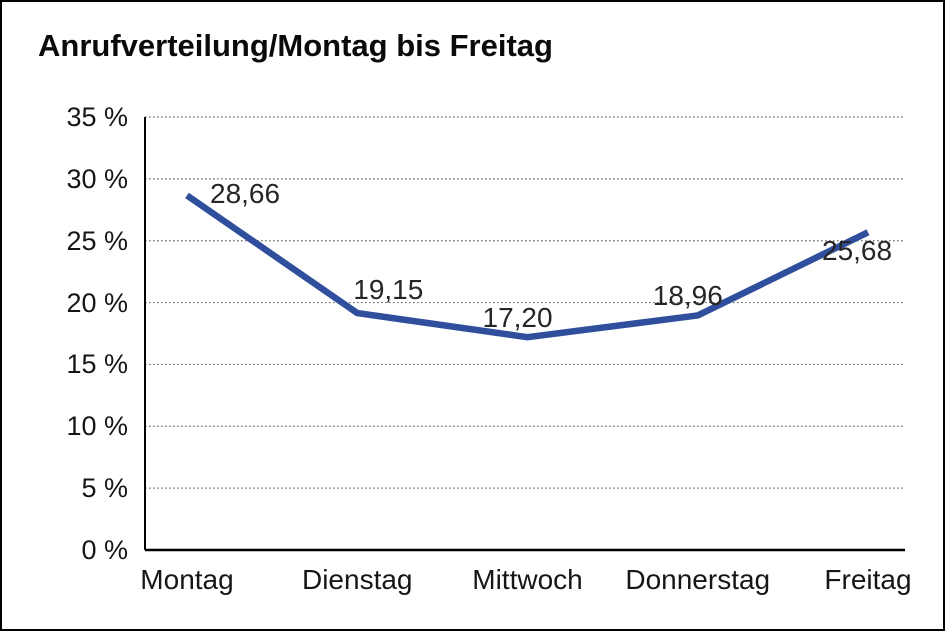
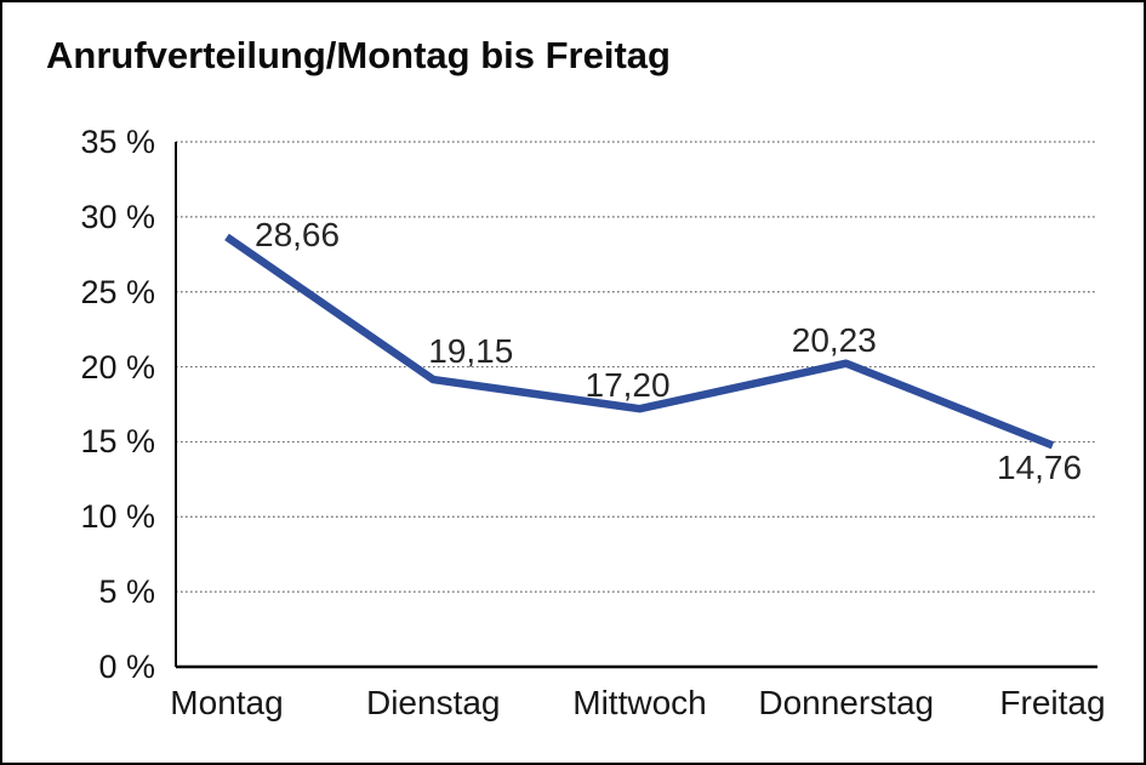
Donnerstag: 18,96 -> 20,23
Freitag: 25,68 -> 14,76
